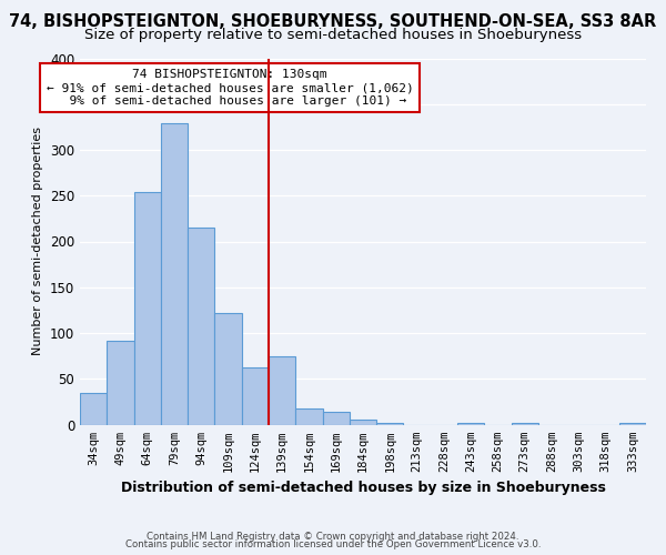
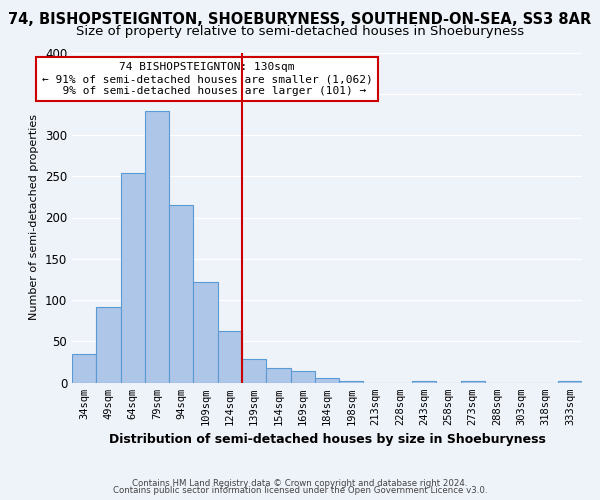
139sqm: 74 -> 29
